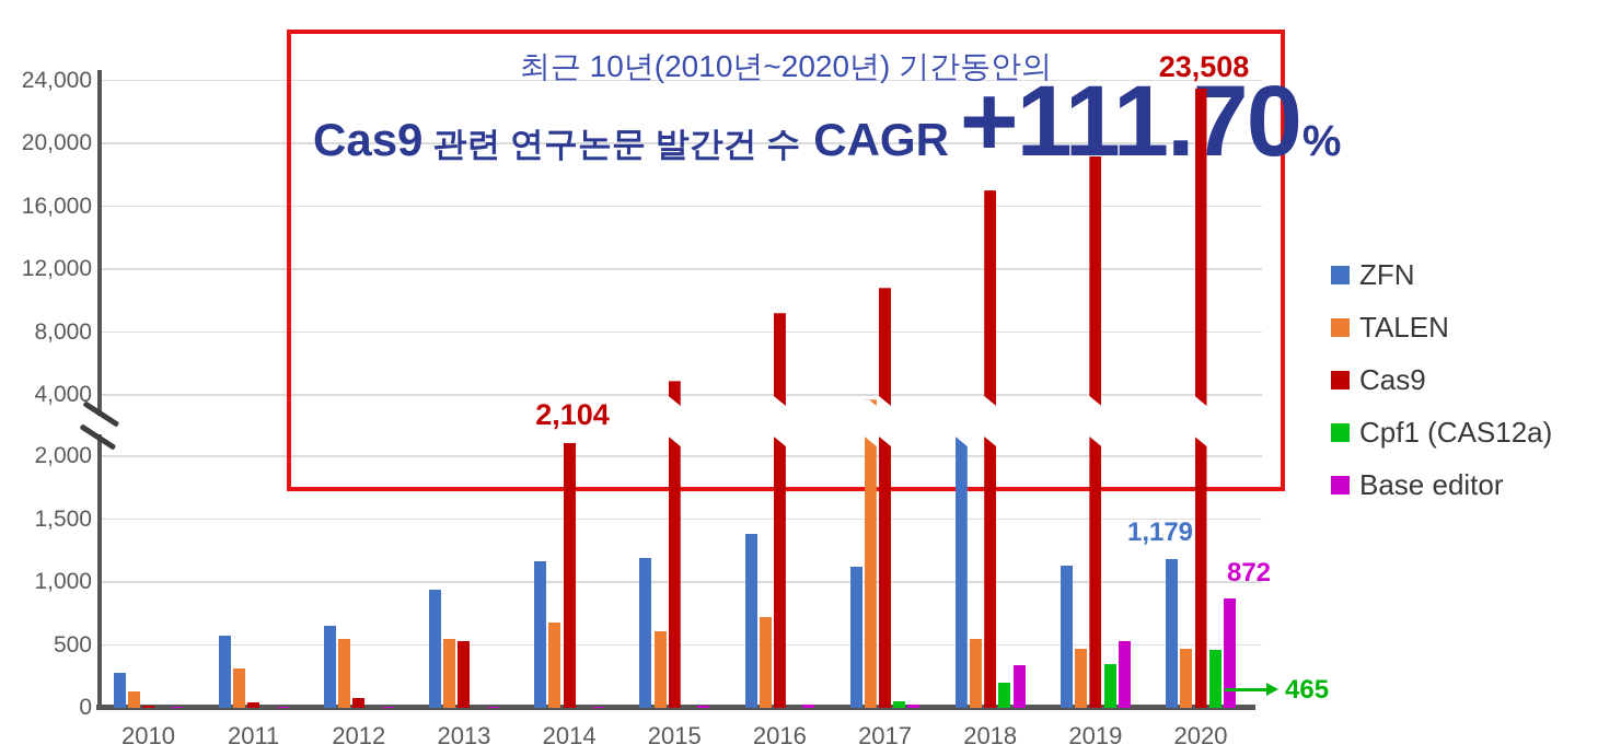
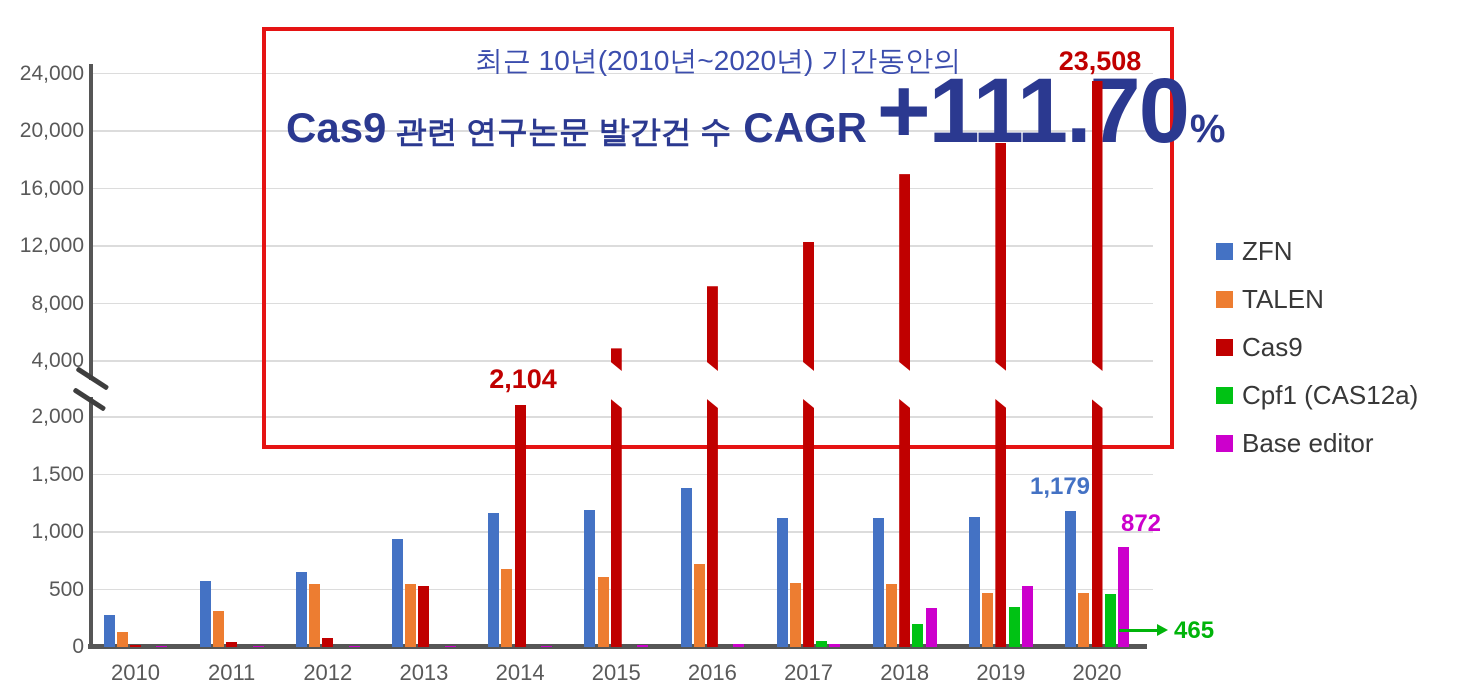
TALEN/2017: 3700 -> 600
Cas9/2017: 10800 -> 12300
ZFN/2018: 2800 -> 1100
